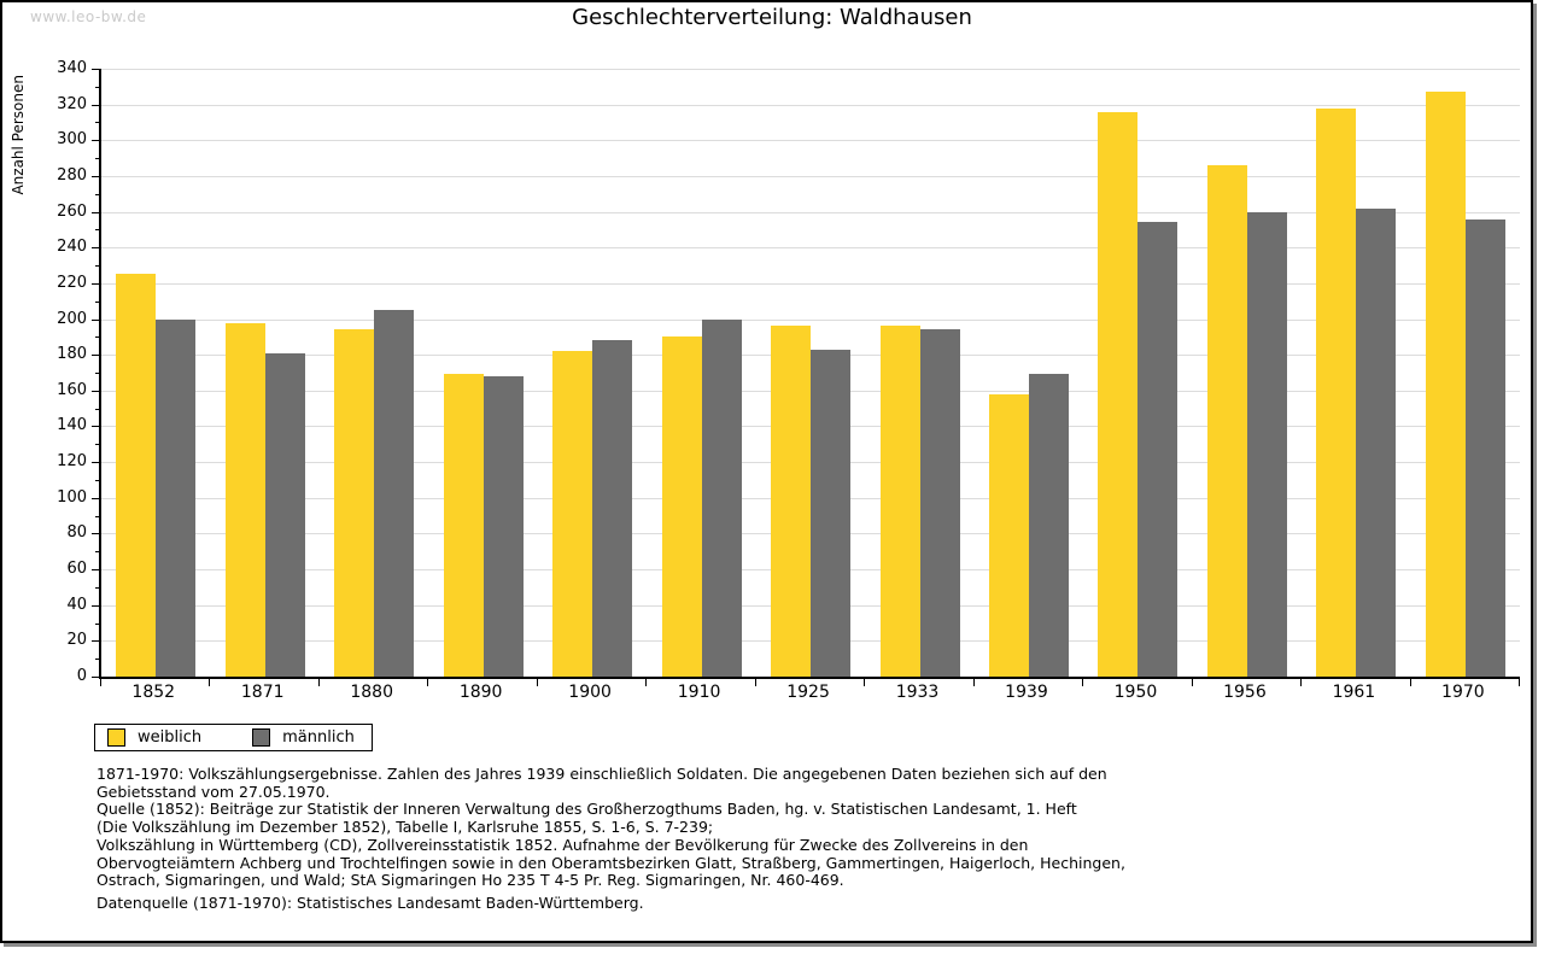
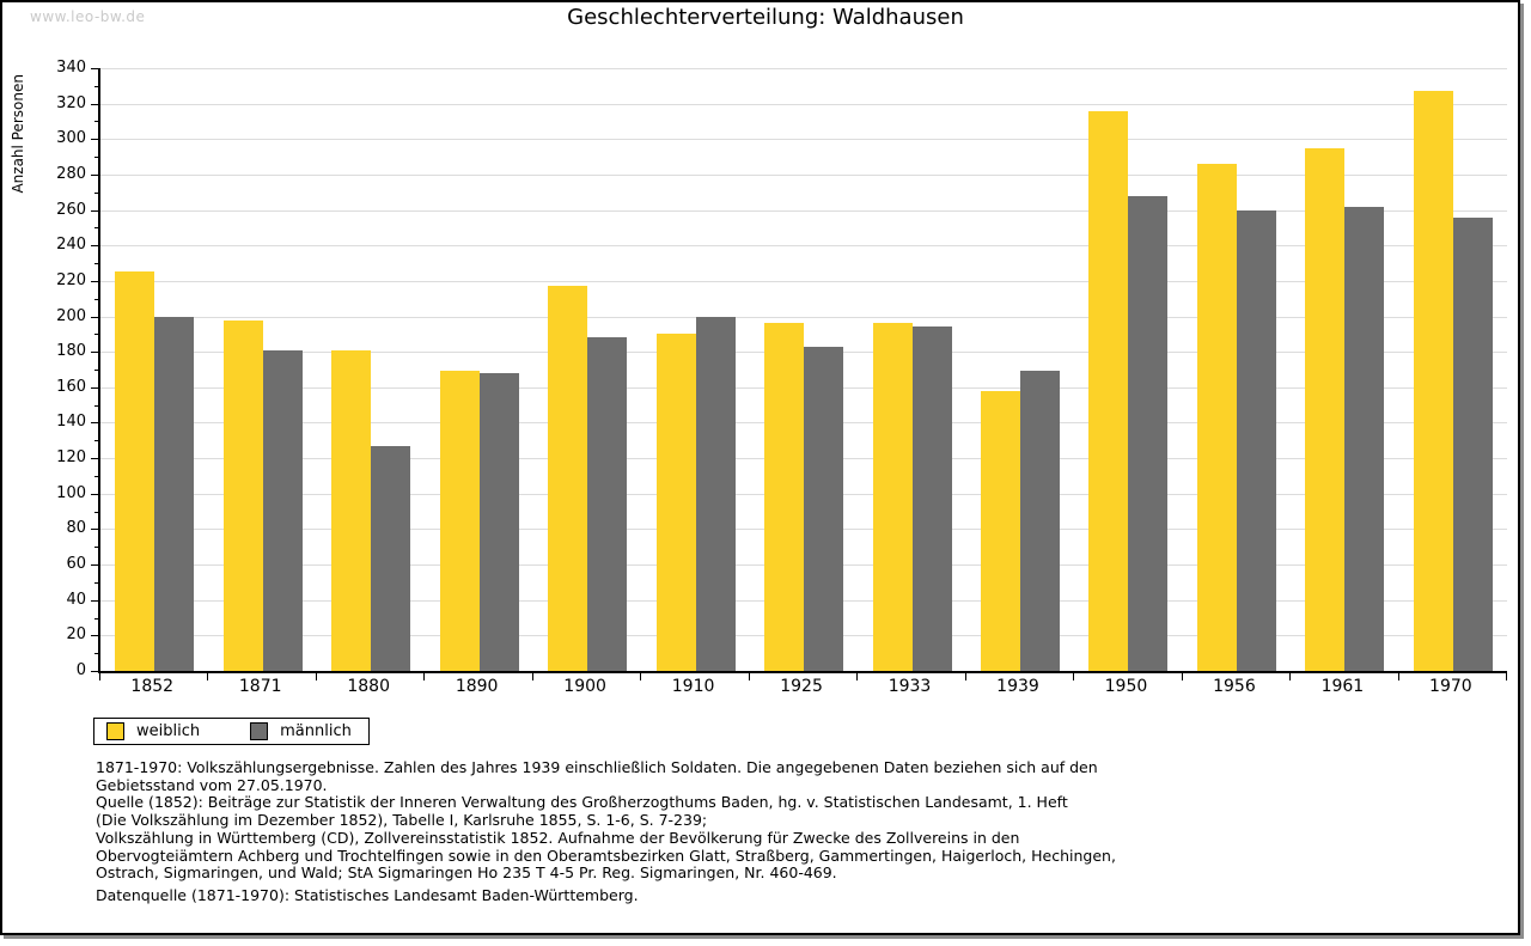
weiblich/1880: 194 -> 181
männlich/1880: 205 -> 127
weiblich/1900: 182 -> 217
männlich/1950: 254 -> 268
weiblich/1961: 318 -> 295
